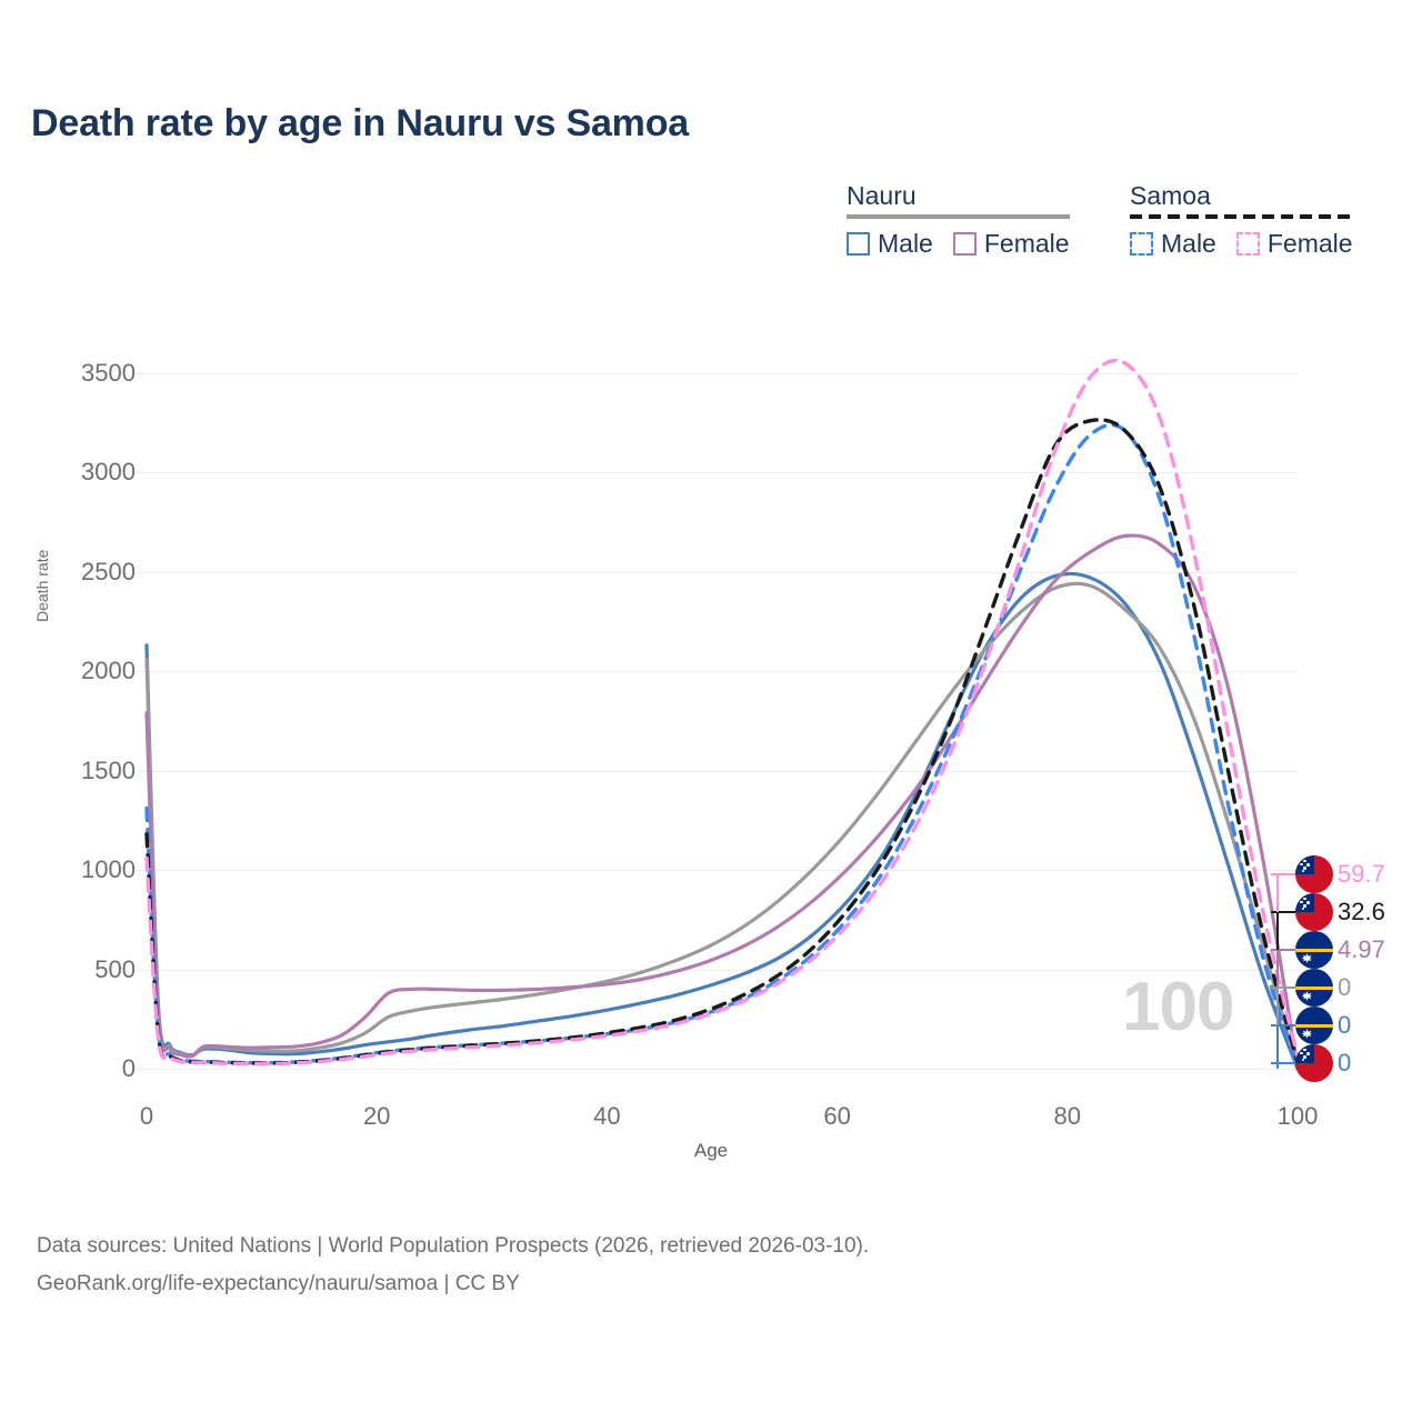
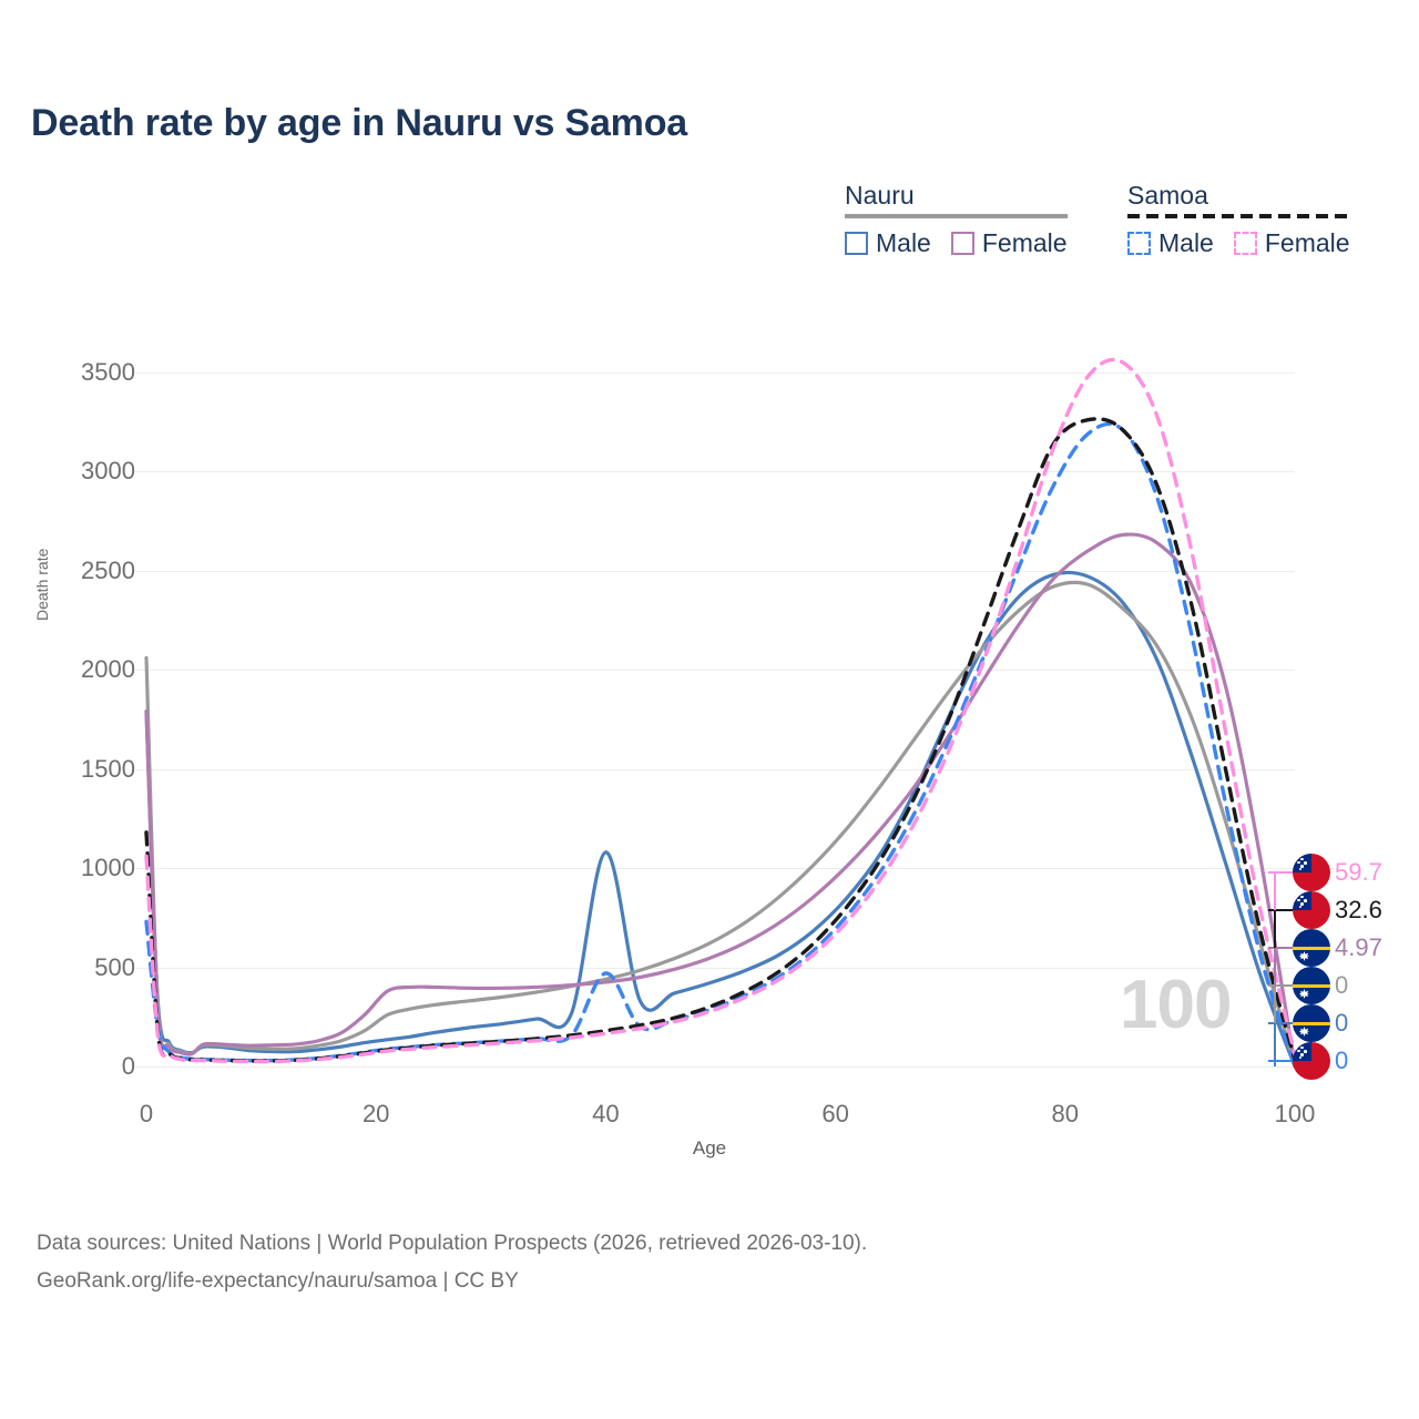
Nauru Male/0: 2130 -> 1790
Samoa Male/0: 1310 -> 730
Nauru Male/40: 300 -> 1080
Samoa Male/40: 180 -> 470
